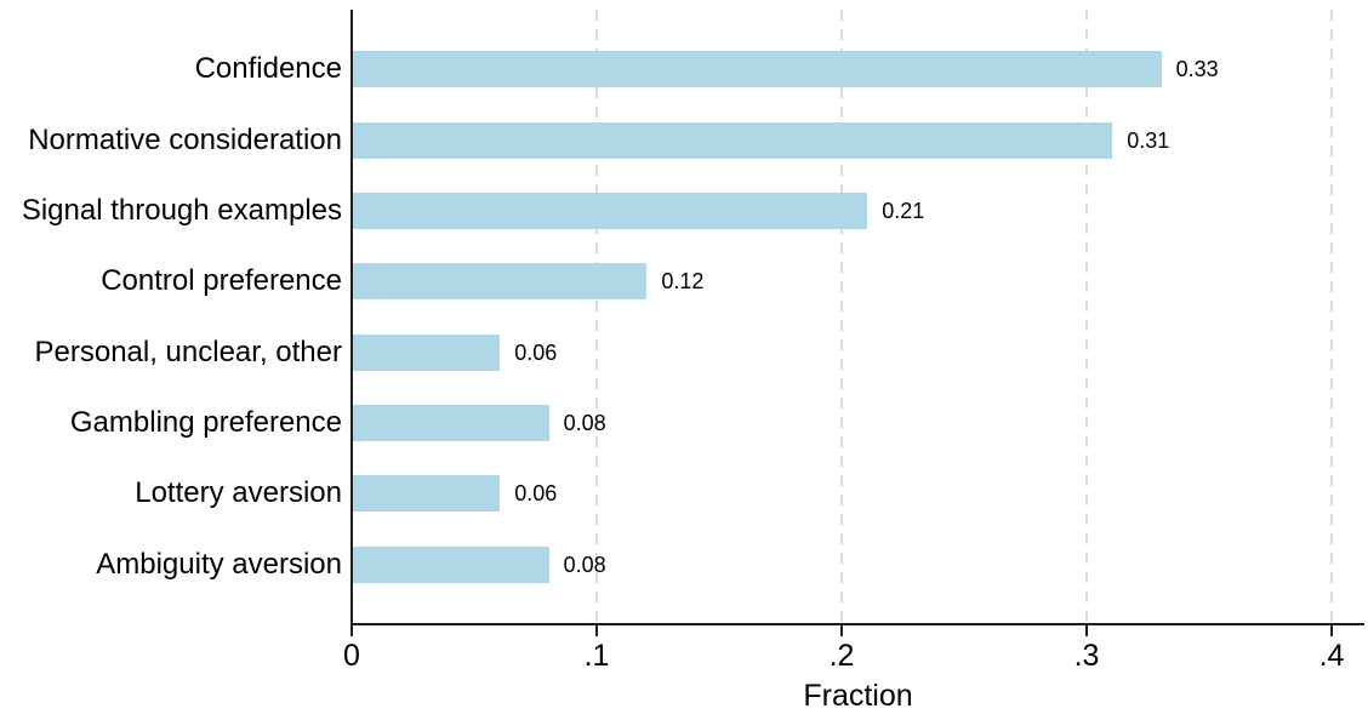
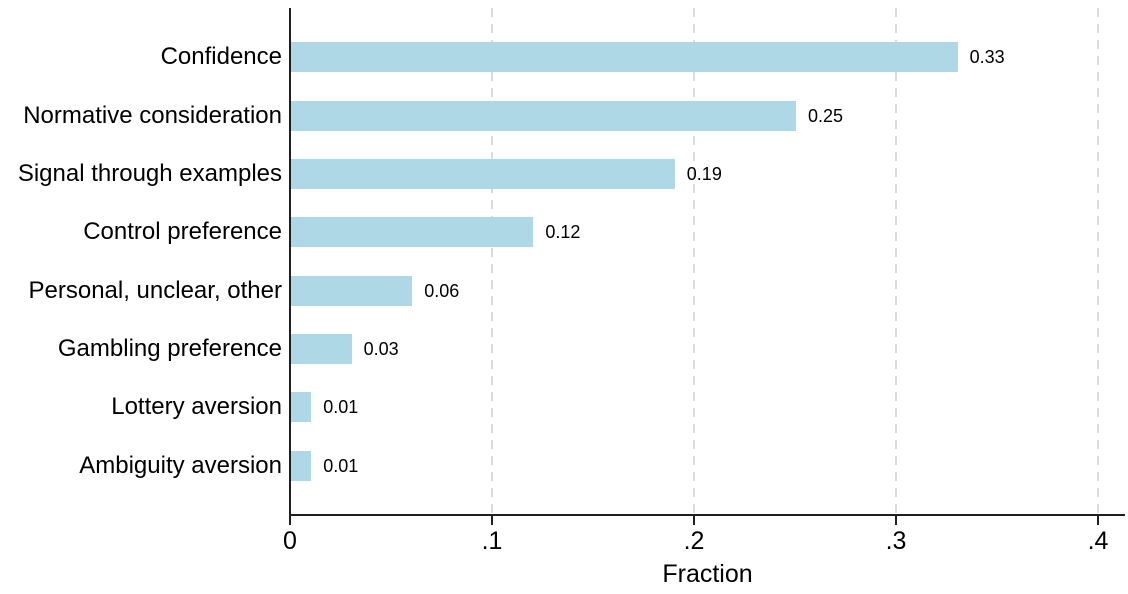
Normative consideration: 0.31 -> 0.25
Signal through examples: 0.21 -> 0.19
Gambling preference: 0.08 -> 0.03
Lottery aversion: 0.06 -> 0.01
Ambiguity aversion: 0.08 -> 0.01
